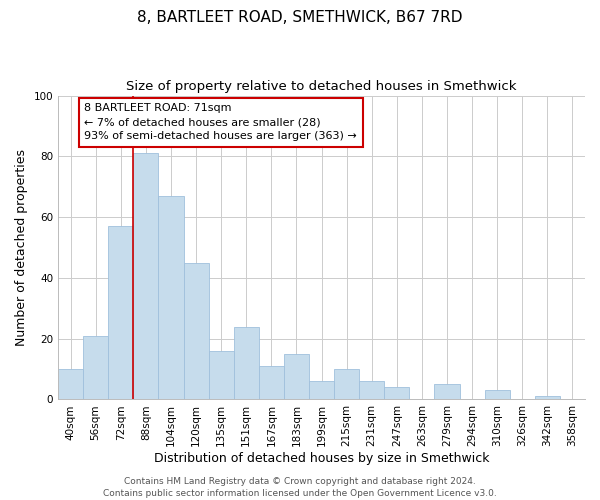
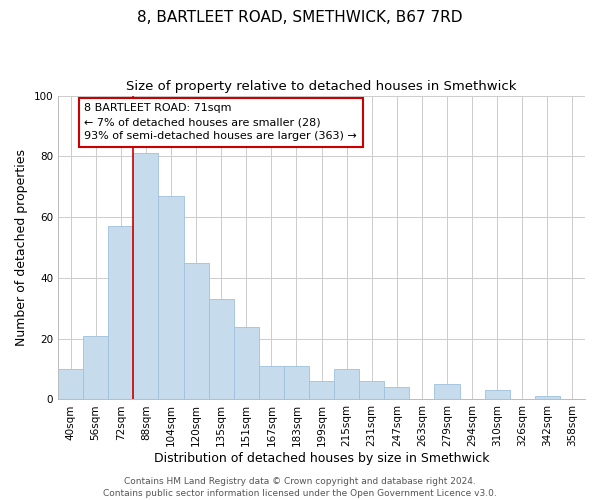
135sqm: 16 -> 33
183sqm: 15 -> 11
